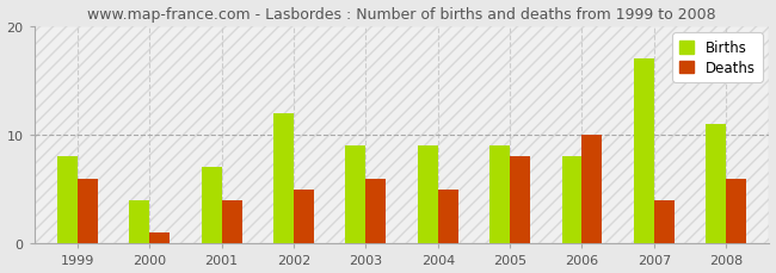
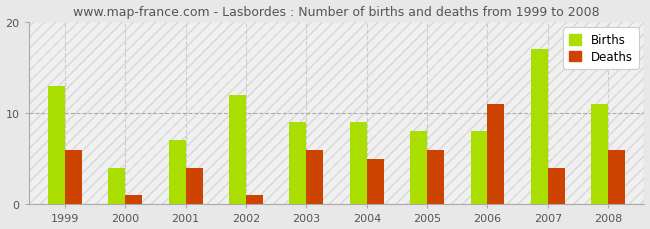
Births/1999: 8 -> 13
Deaths/2002: 5 -> 1
Births/2005: 9 -> 8
Deaths/2005: 8 -> 6
Deaths/2006: 10 -> 11
